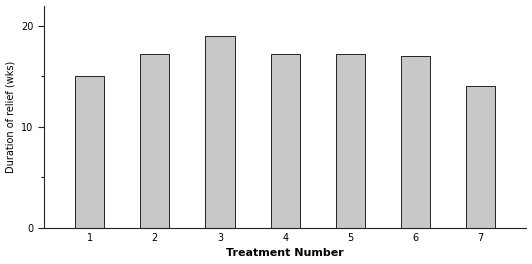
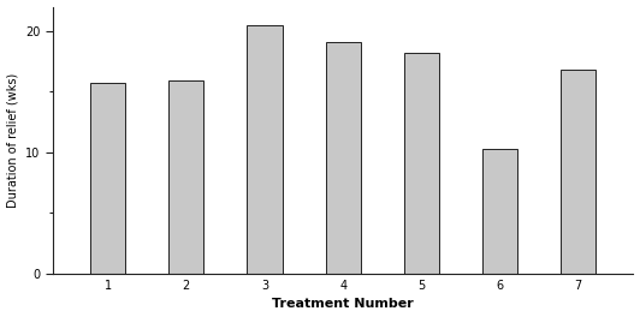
1: 15.0 -> 15.7
2: 17.2 -> 15.9
3: 19.0 -> 20.5
4: 17.2 -> 19.1
5: 17.2 -> 18.2
6: 17.0 -> 10.3
7: 14.0 -> 16.8
